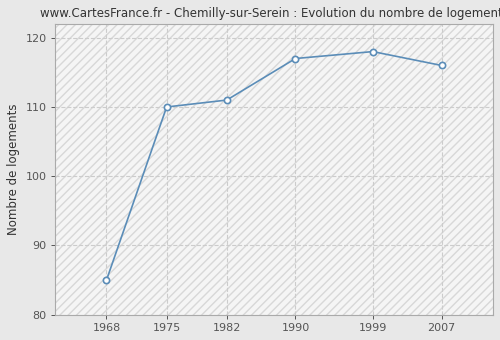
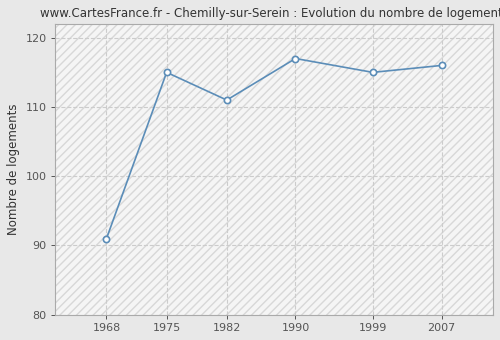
1968: 85 -> 91
1975: 110 -> 115
1999: 118 -> 115
